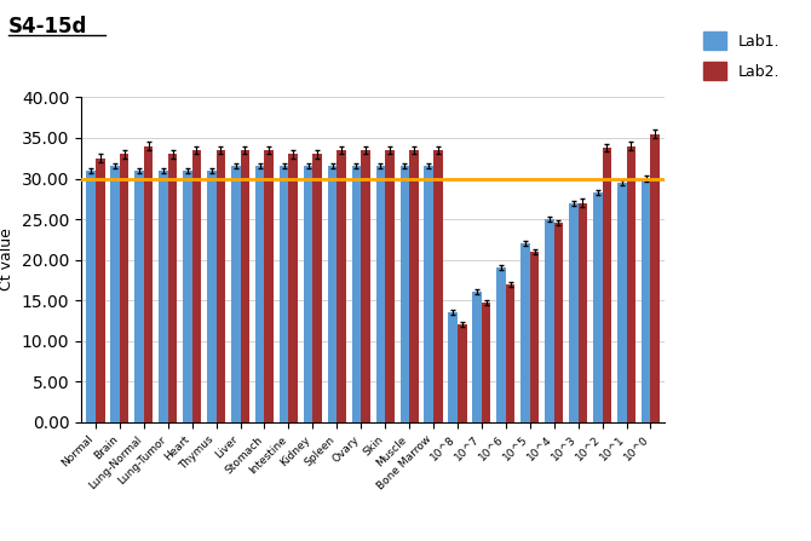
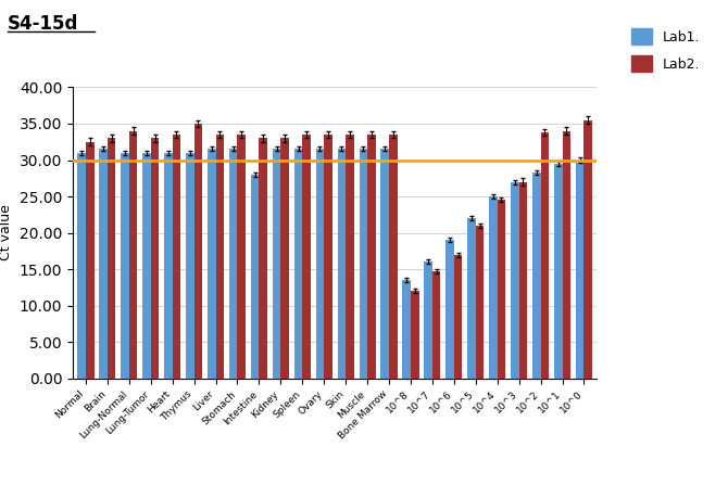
Lab2./Thymus: 33.5 -> 35.0
Lab1./Intestine: 31.5 -> 28.0
